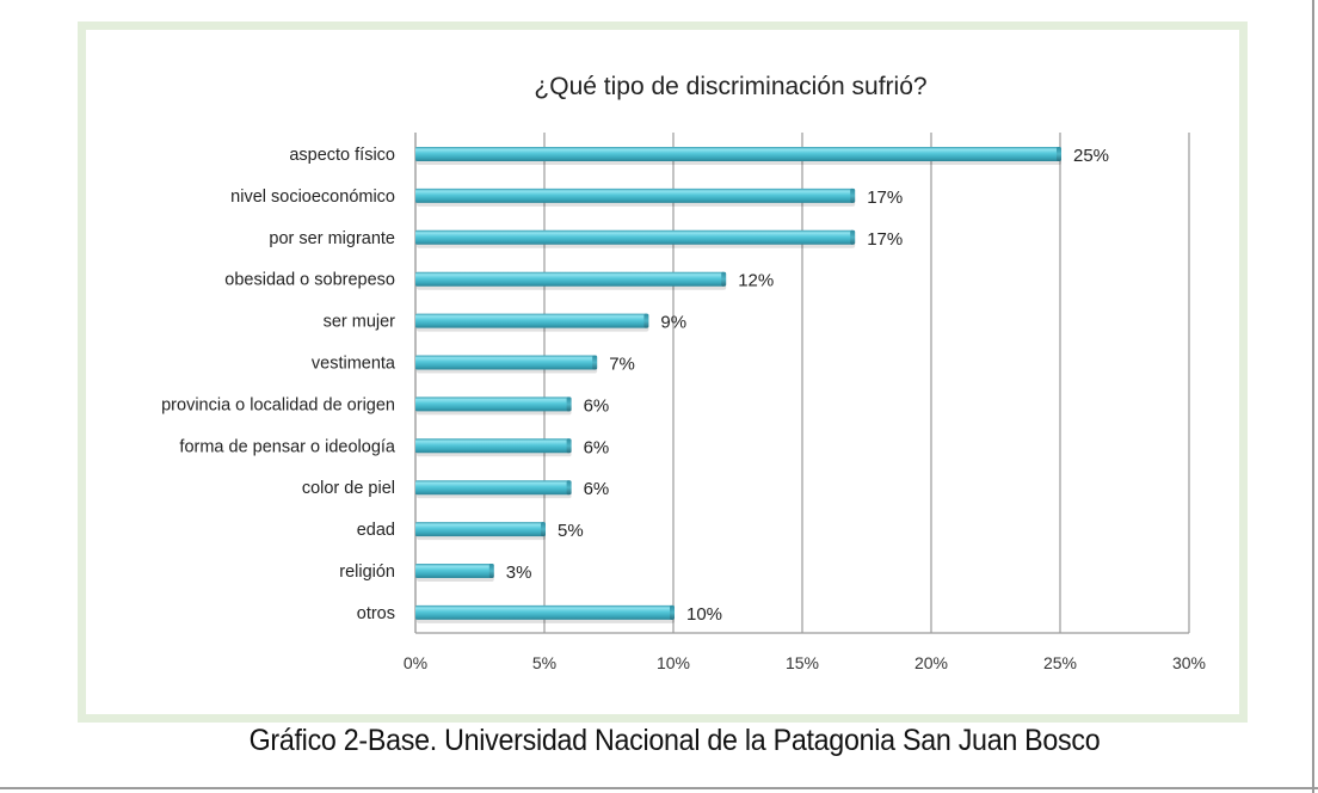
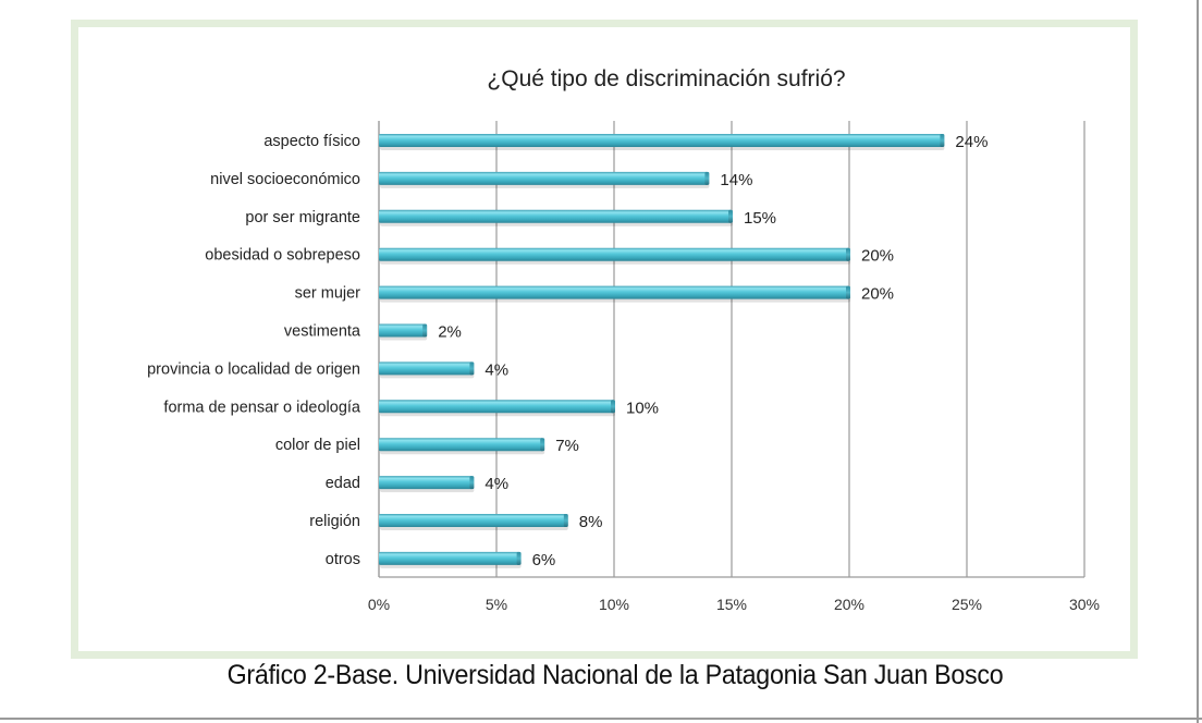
aspecto físico: 25% -> 24%
nivel socioeconómico: 17% -> 14%
por ser migrante: 17% -> 15%
obesidad o sobrepeso: 12% -> 20%
ser mujer: 9% -> 20%
vestimenta: 7% -> 2%
provincia o localidad de origen: 6% -> 4%
forma de pensar o ideología: 6% -> 10%
color de piel: 6% -> 7%
edad: 5% -> 4%
religión: 3% -> 8%
otros: 10% -> 6%
